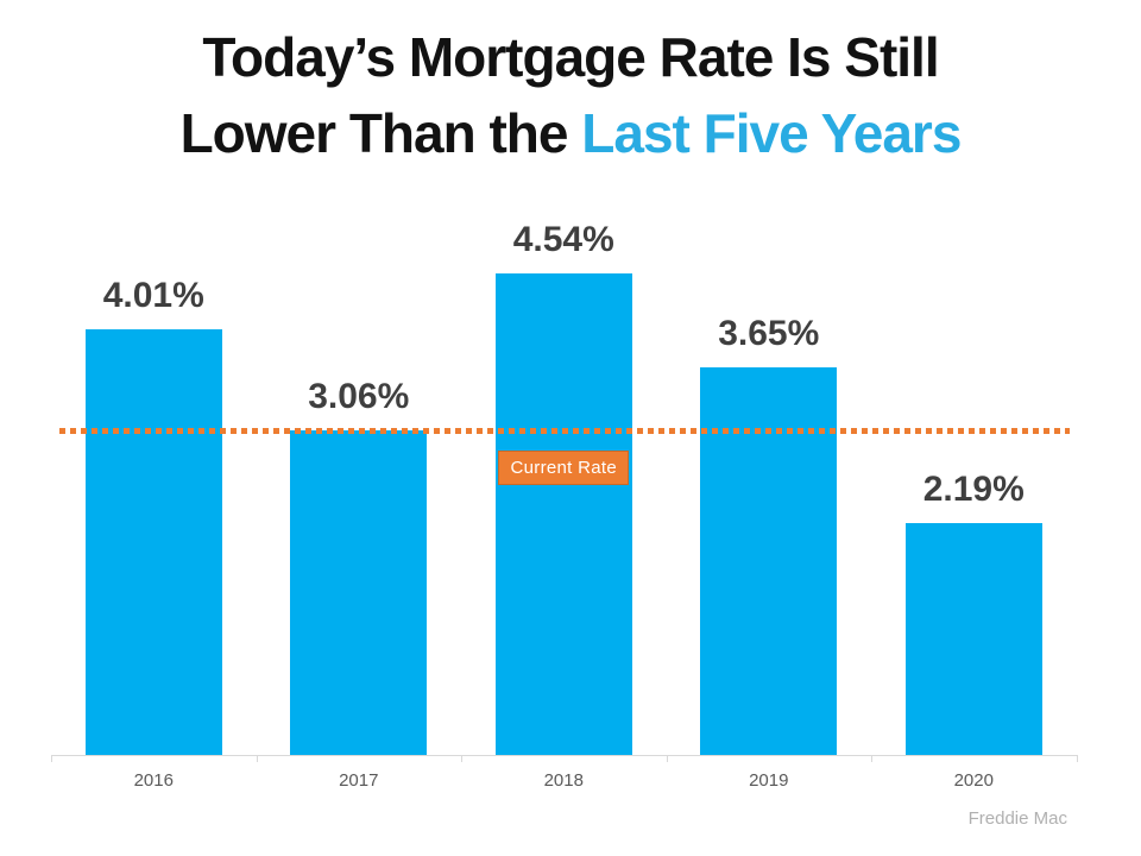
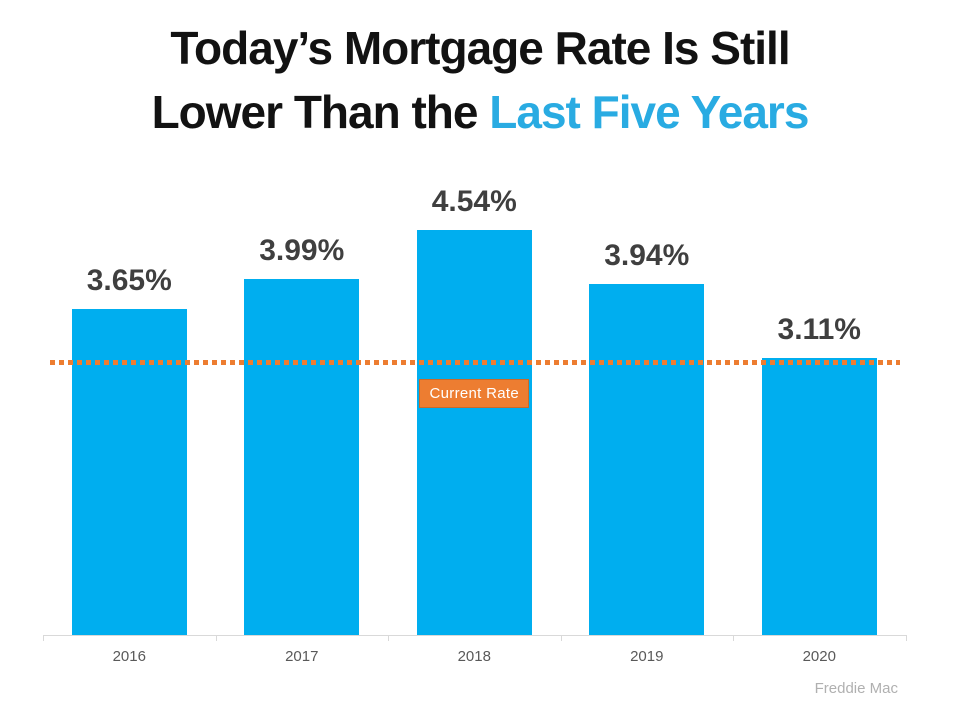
2016: 4.01% -> 3.65%
2017: 3.06% -> 3.99%
2019: 3.65% -> 3.94%
2020: 2.19% -> 3.11%
